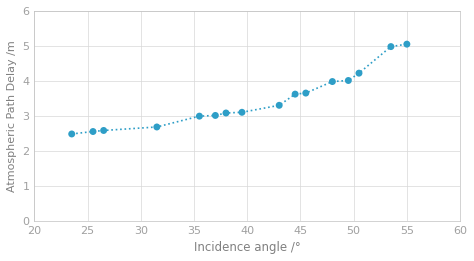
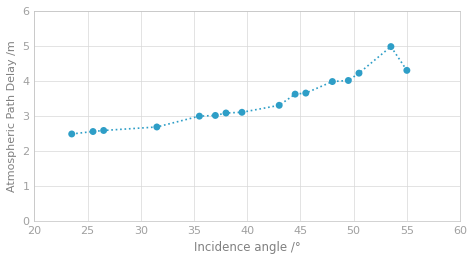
55: 5.05 -> 4.30
